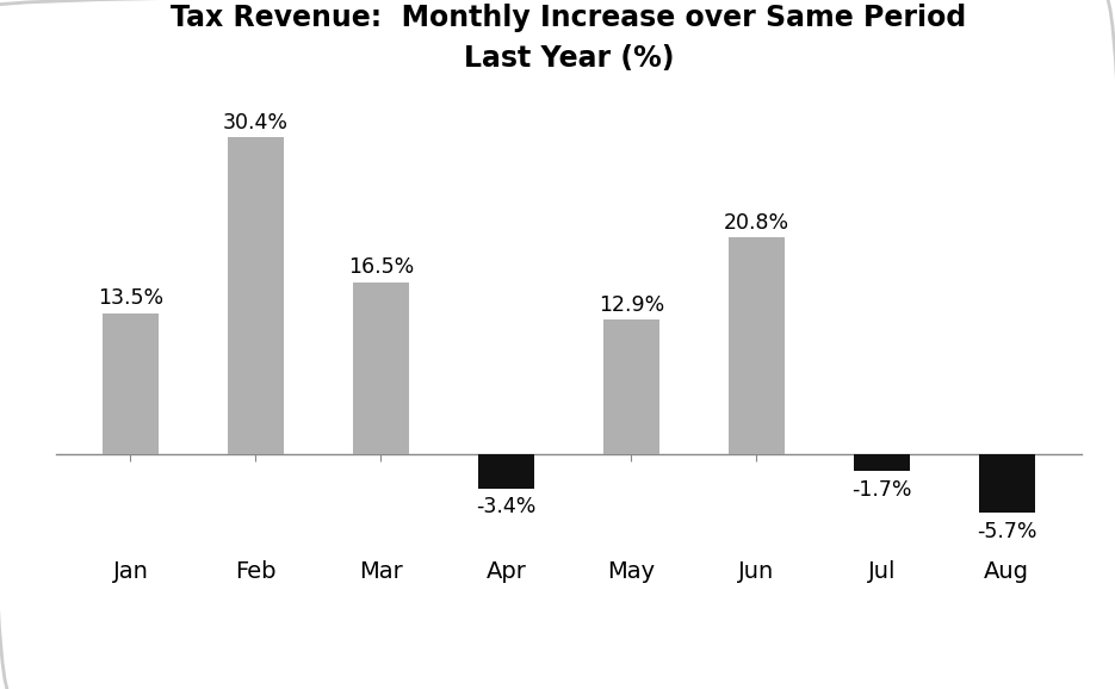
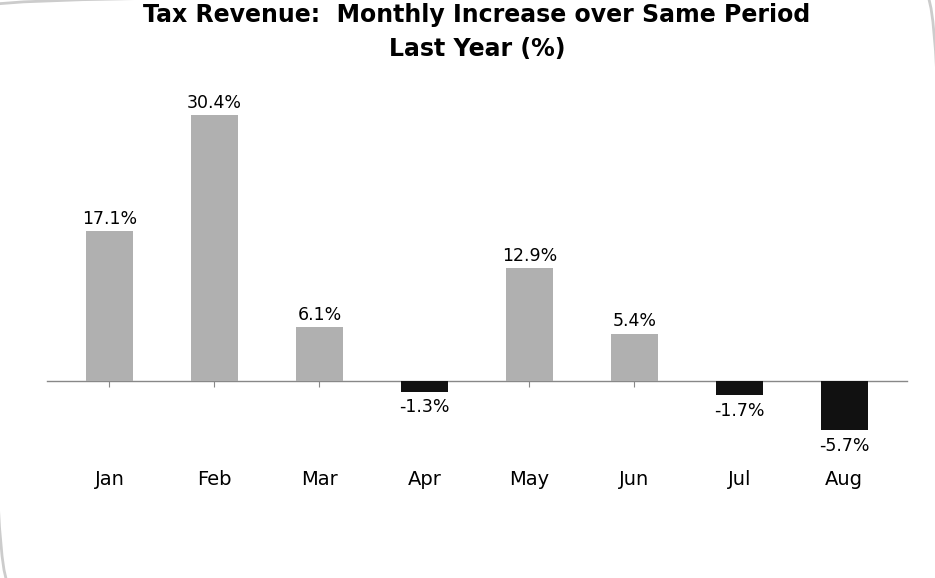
Jan: 13.5% -> 17.1%
Mar: 16.5% -> 6.1%
Apr: -3.4% -> -1.3%
Jun: 20.8% -> 5.4%
